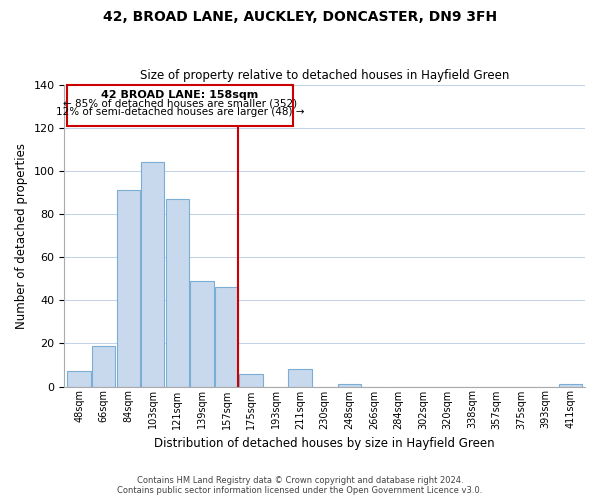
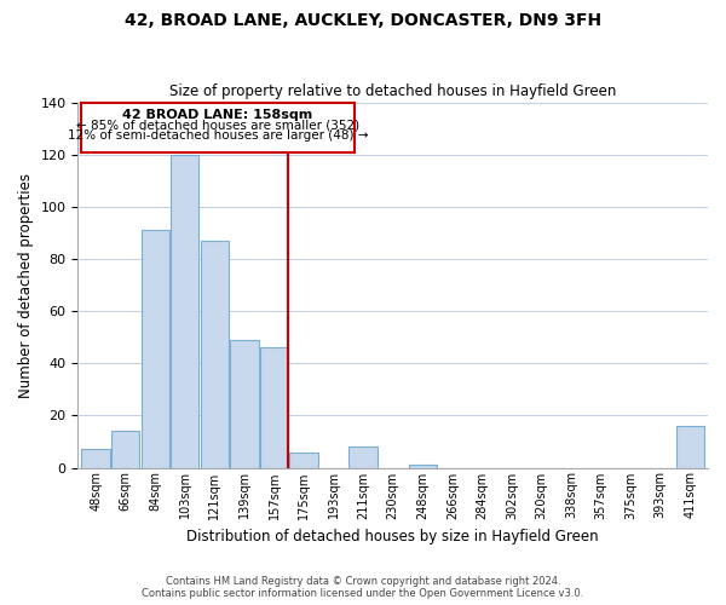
66sqm: 19 -> 14
103sqm: 104 -> 120
411sqm: 1 -> 16
